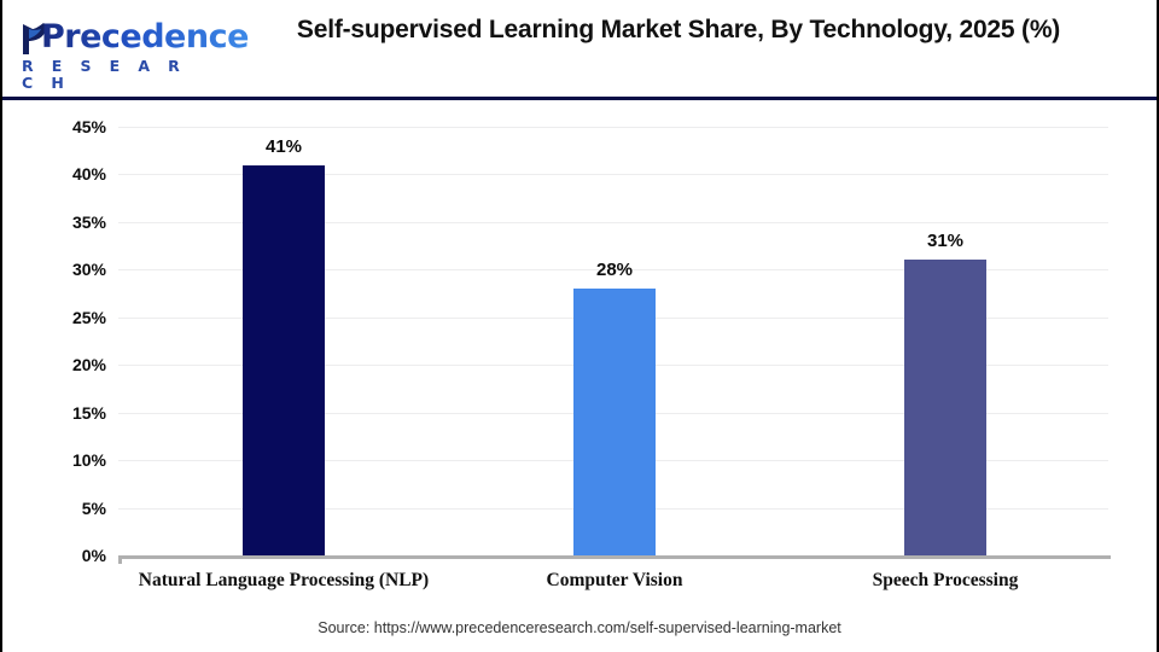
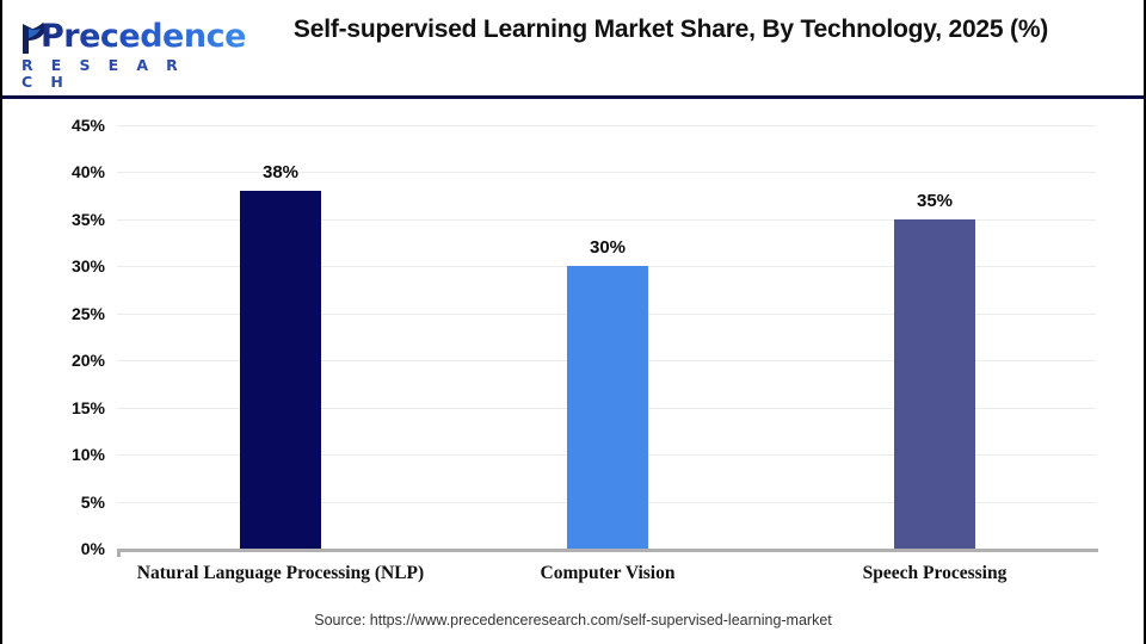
Natural Language Processing (NLP): 41% -> 38%
Computer Vision: 28% -> 30%
Speech Processing: 31% -> 35%
